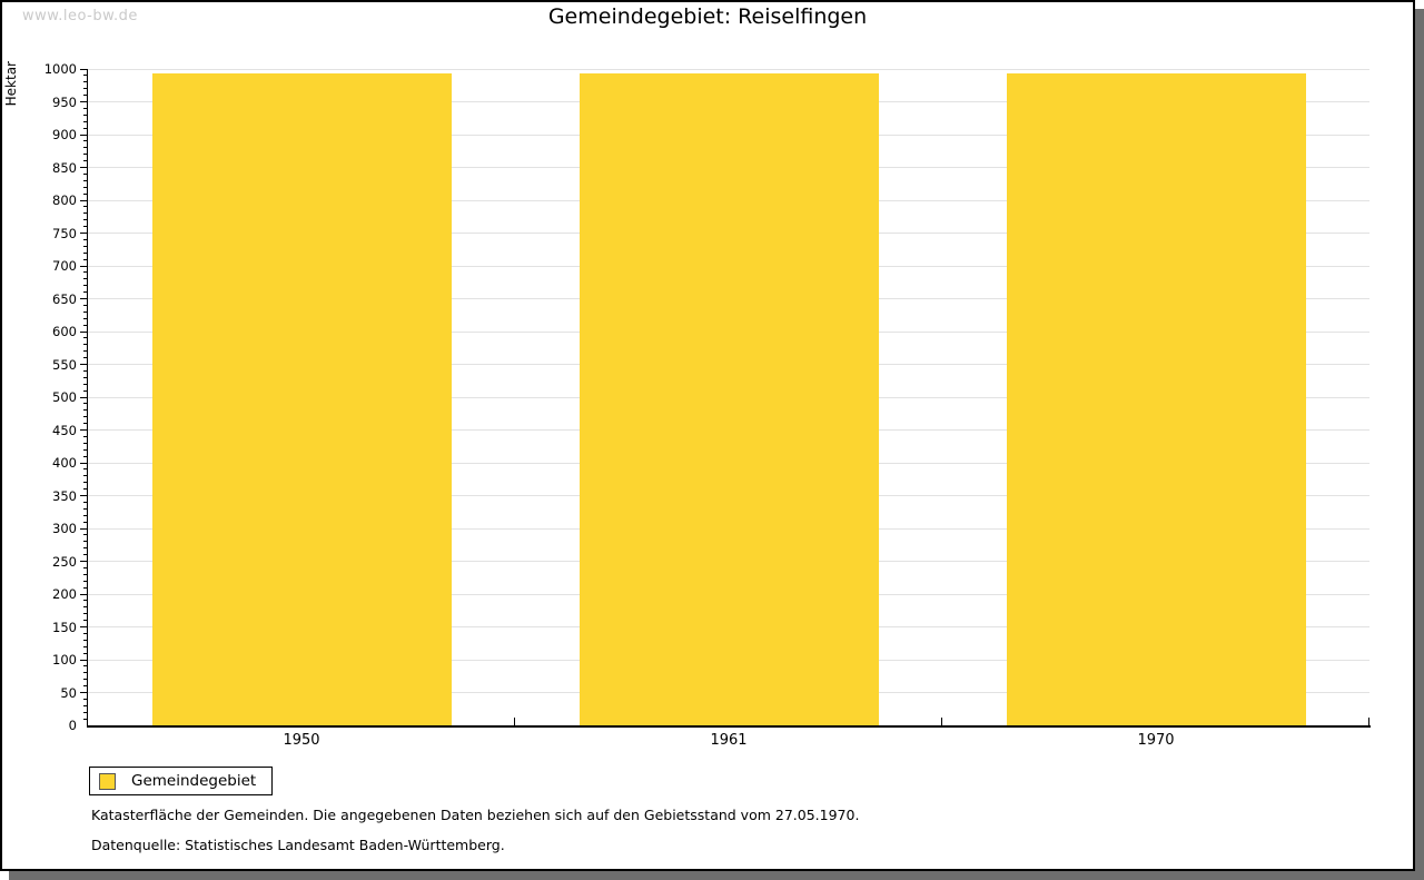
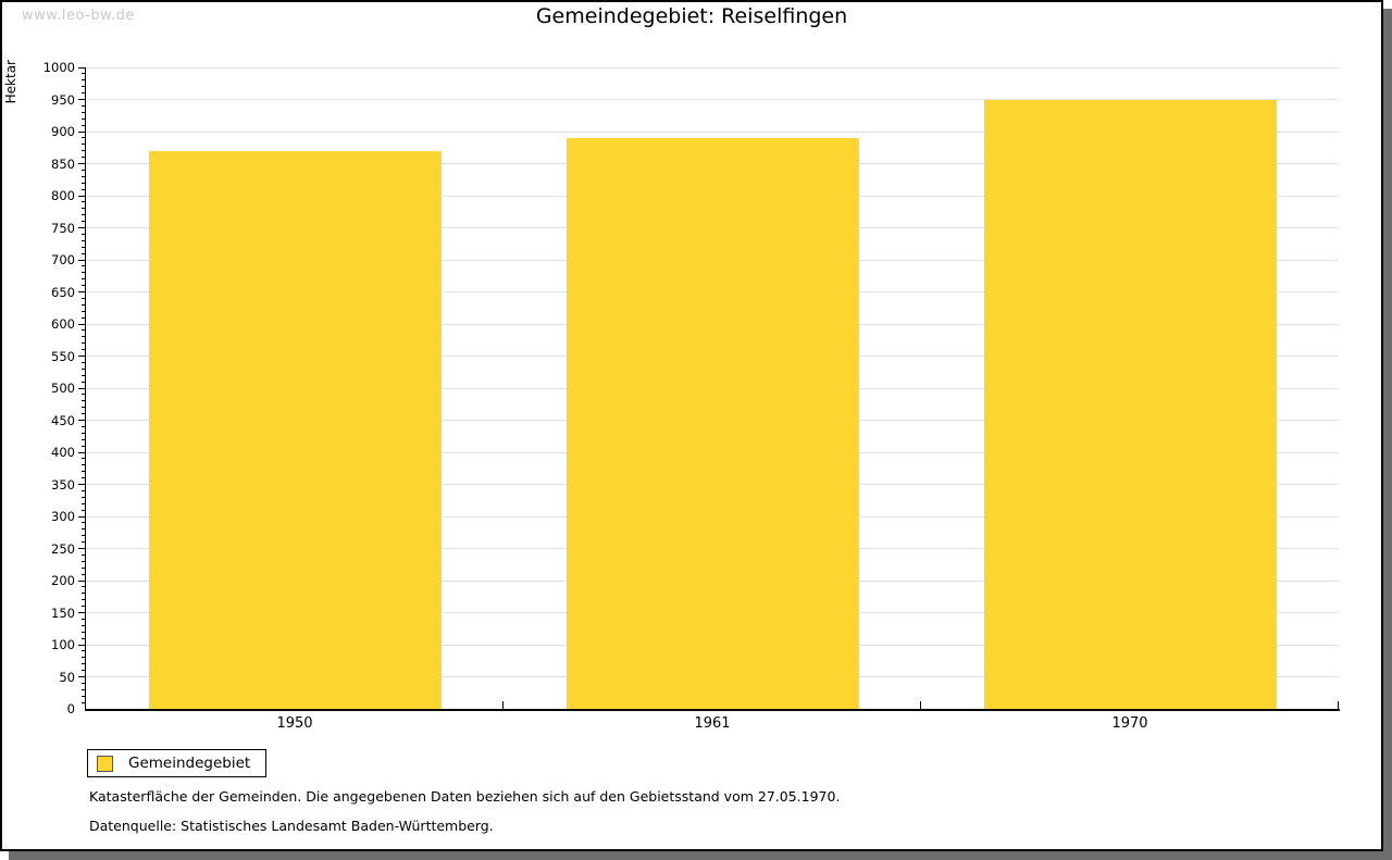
1950: 990 -> 870
1961: 990 -> 890
1970: 990 -> 950
